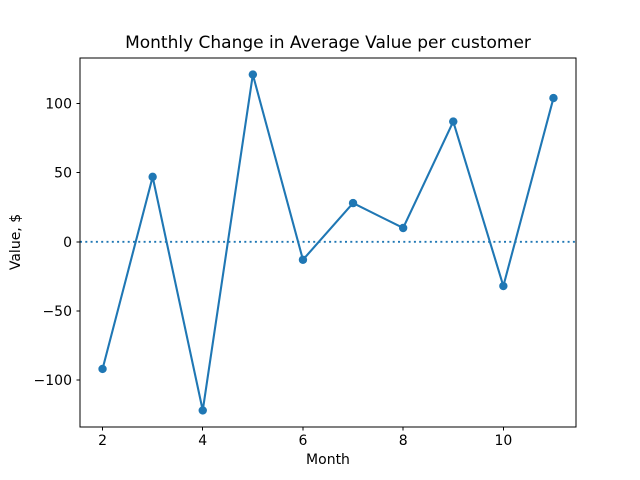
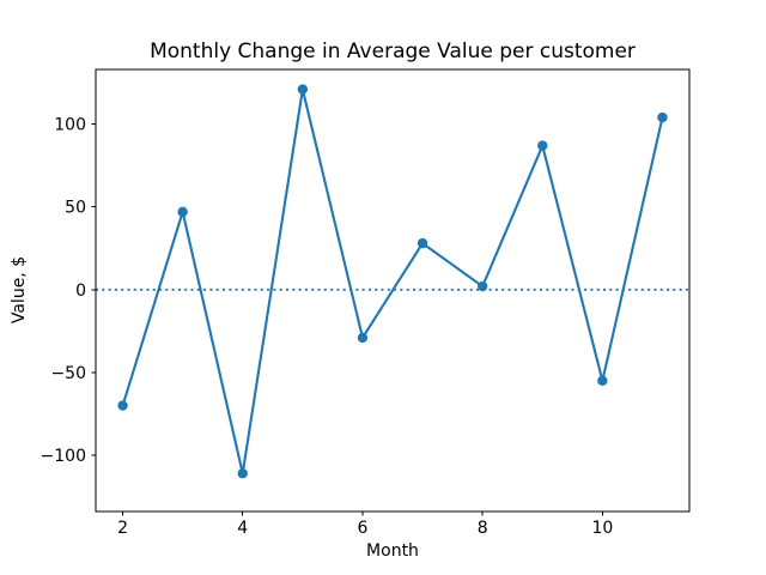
2: -92 -> -70
4: -122 -> -111
6: -13 -> -29
8: 10 -> 2
10: -32 -> -55
